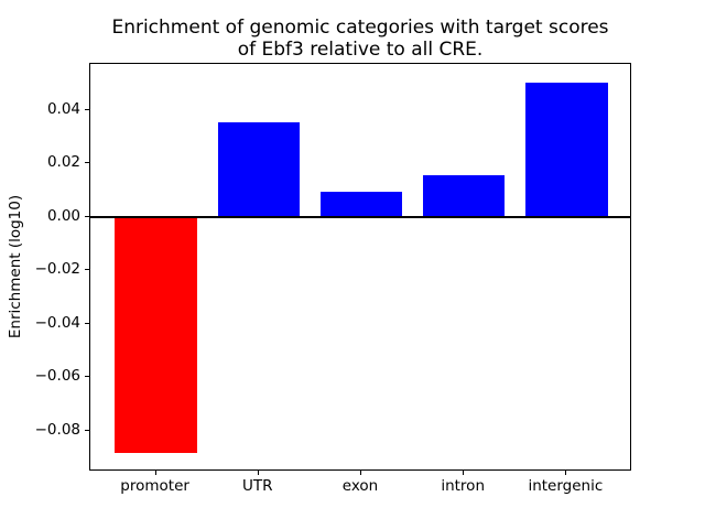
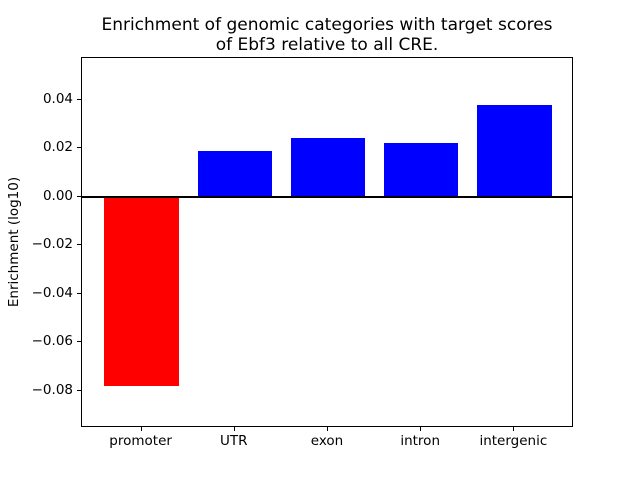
promoter: -0.088 -> -0.078
UTR: 0.035 -> 0.019
exon: 0.009 -> 0.024
intron: 0.015 -> 0.022
intergenic: 0.050 -> 0.038
